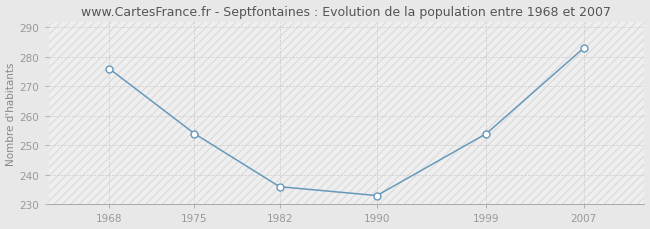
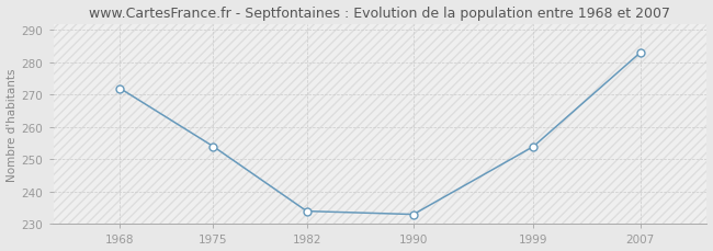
1968: 276 -> 272
1982: 236 -> 234
